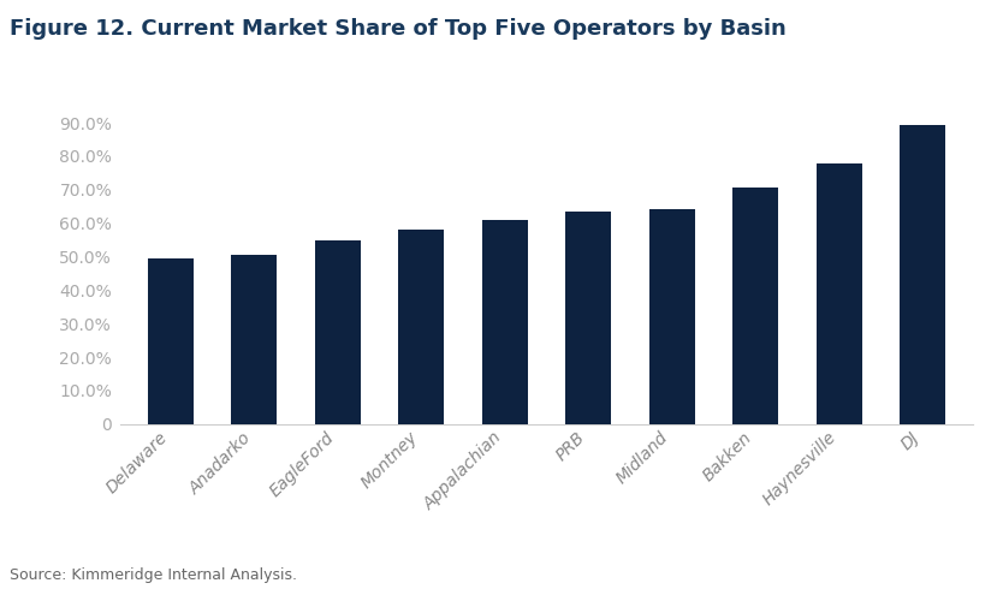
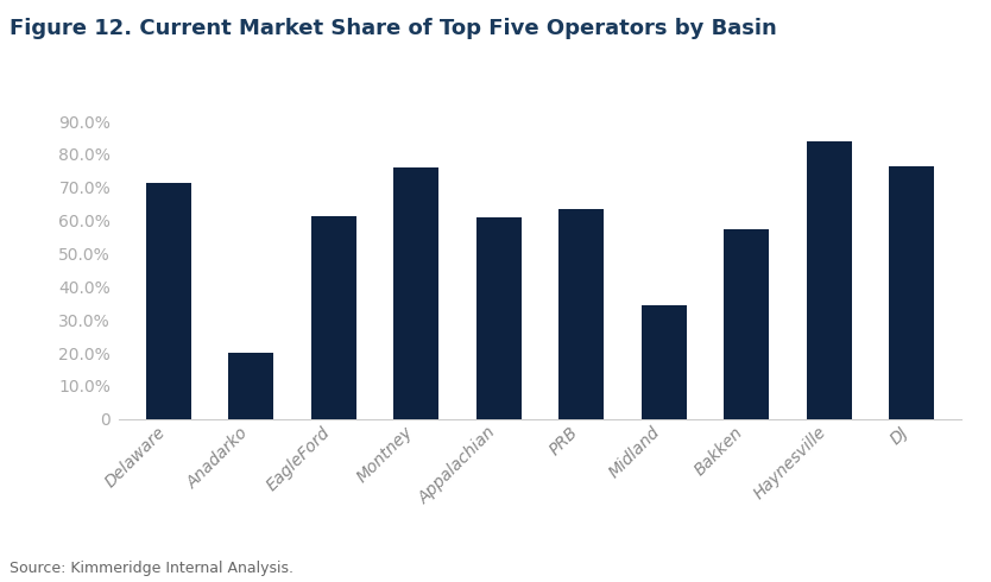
Delaware: 49.5% -> 71.5%
Anadarko: 50.7% -> 20.0%
EagleFord: 54.7% -> 61.5%
Montney: 58.0% -> 76.0%
Midland: 64.1% -> 34.5%
Bakken: 70.6% -> 57.5%
Haynesville: 77.8% -> 84.0%
DJ: 89.3% -> 76.5%
